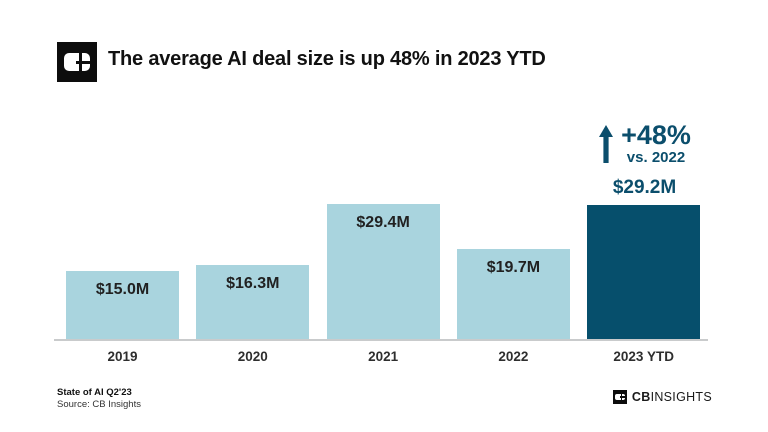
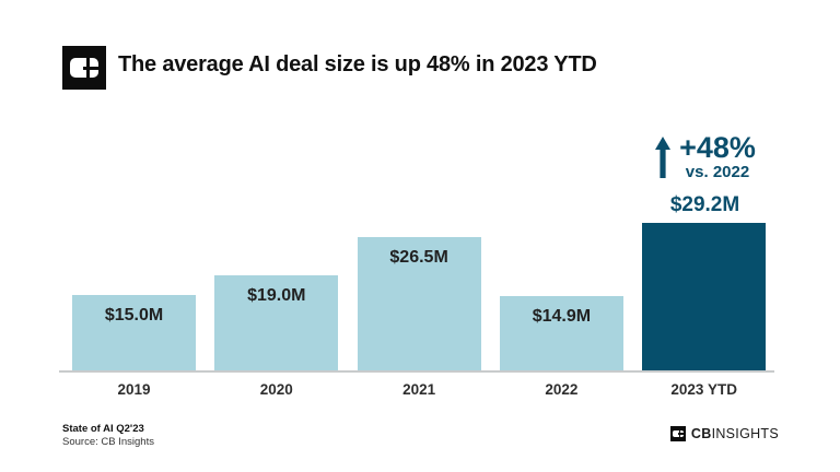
2020: $16.3M -> $19.0M
2021: $29.4M -> $26.5M
2022: $19.7M -> $14.9M
